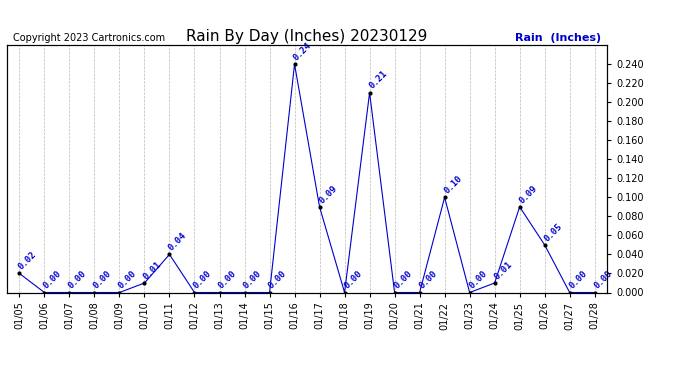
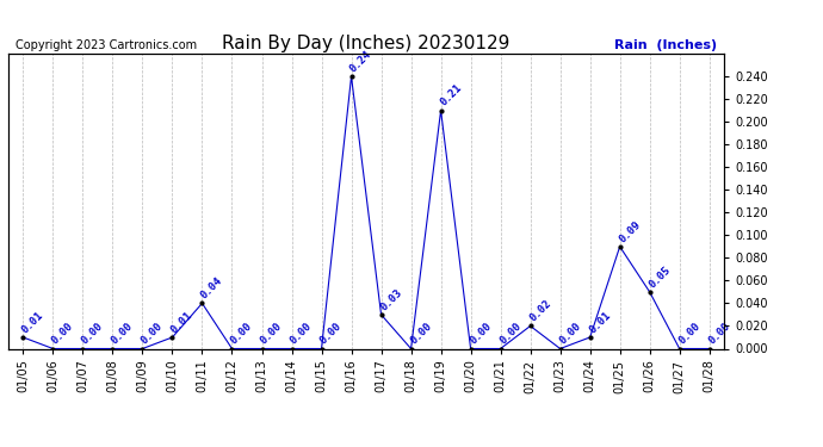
01/05: 0.02 -> 0.01
01/17: 0.09 -> 0.03
01/22: 0.10 -> 0.02
